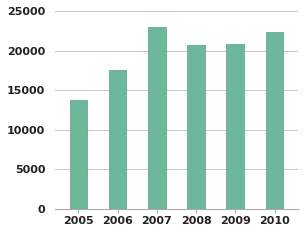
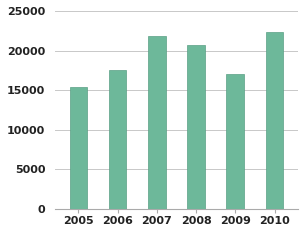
2005: 13800 -> 15400
2007: 23000 -> 21800
2009: 20800 -> 17000
